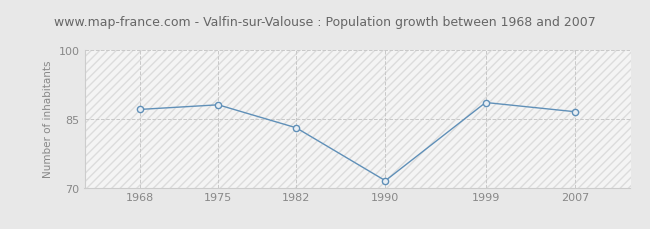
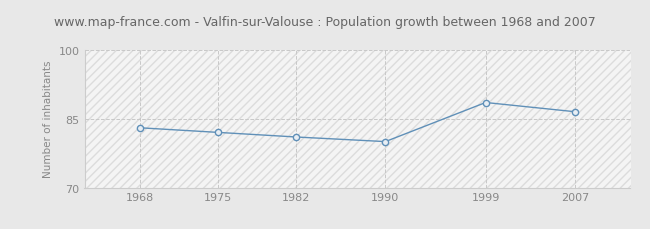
1968: 87.0 -> 83.0
1975: 88.0 -> 82.0
1982: 83.0 -> 81.0
1990: 71.5 -> 80.0
